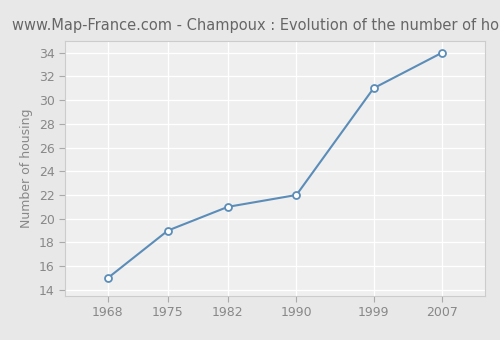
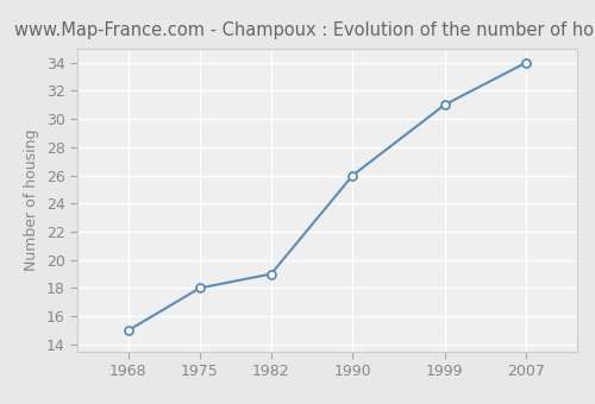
1975: 19 -> 18
1982: 21 -> 19
1990: 22 -> 26
